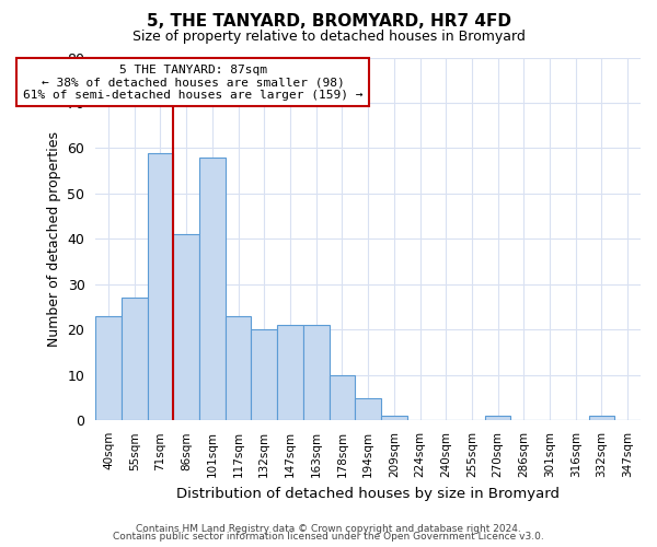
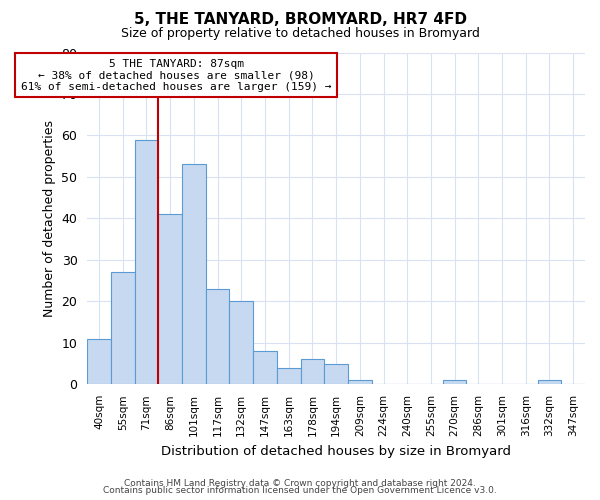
40sqm: 23 -> 11
101sqm: 58 -> 53
147sqm: 21 -> 8
163sqm: 21 -> 4
178sqm: 10 -> 6
